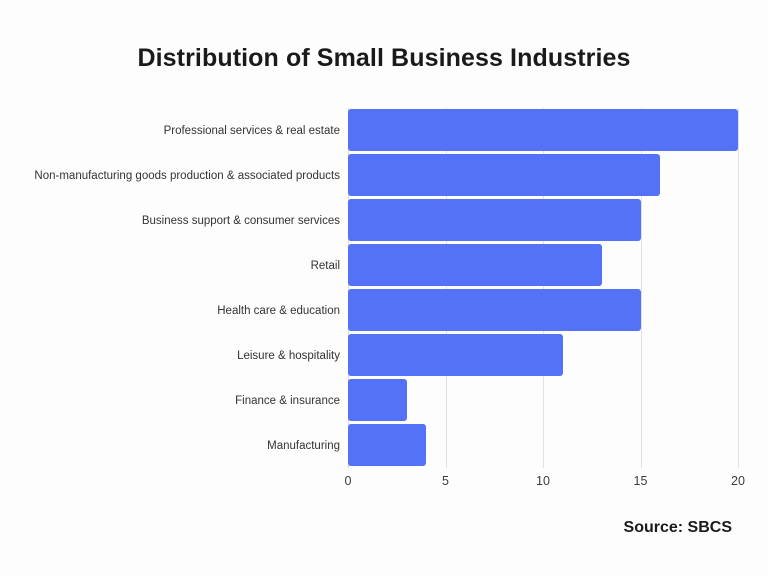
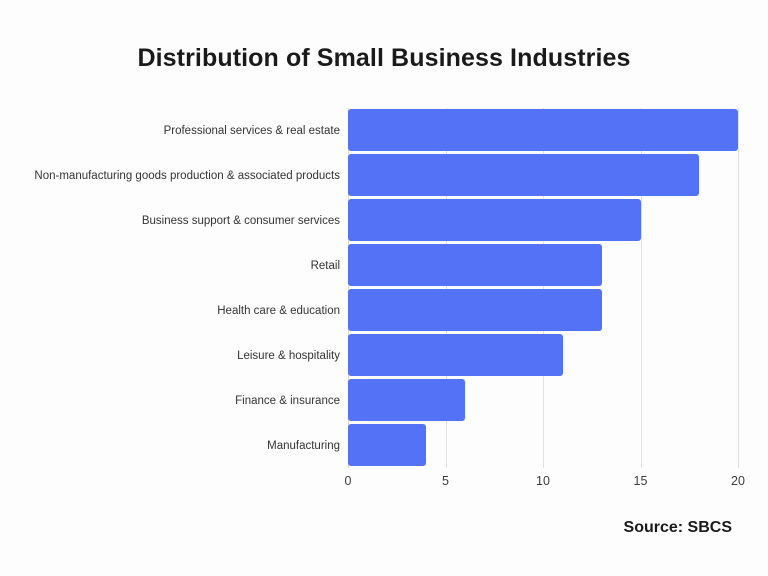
Non-manufacturing goods production & associated products: 16 -> 18
Health care & education: 15 -> 13
Finance & insurance: 3 -> 6
